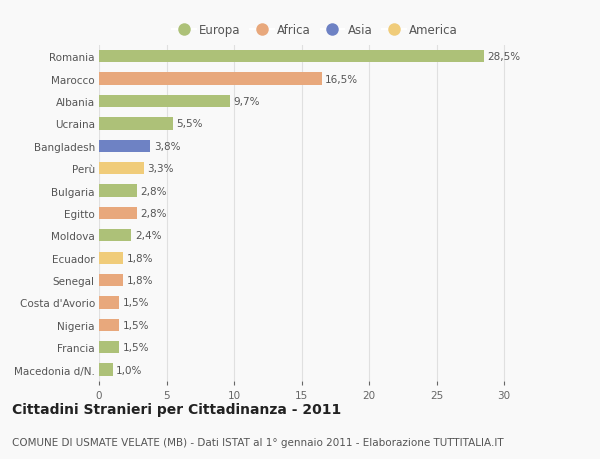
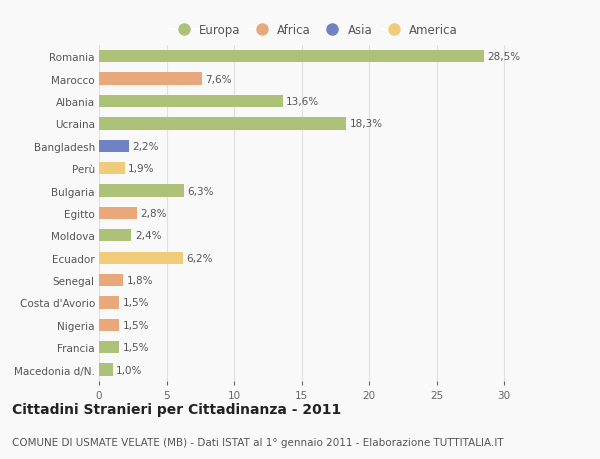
Marocco: 16,5% -> 7,6%
Albania: 9,7% -> 13,6%
Ucraina: 5,5% -> 18,3%
Bangladesh: 3,8% -> 2,2%
Perù: 3,3% -> 1,9%
Bulgaria: 2,8% -> 6,3%
Ecuador: 1,8% -> 6,2%
